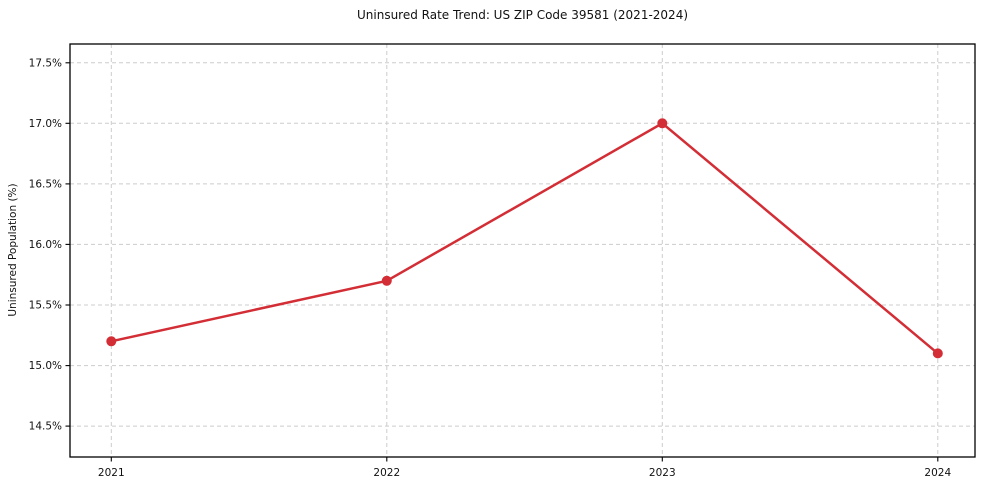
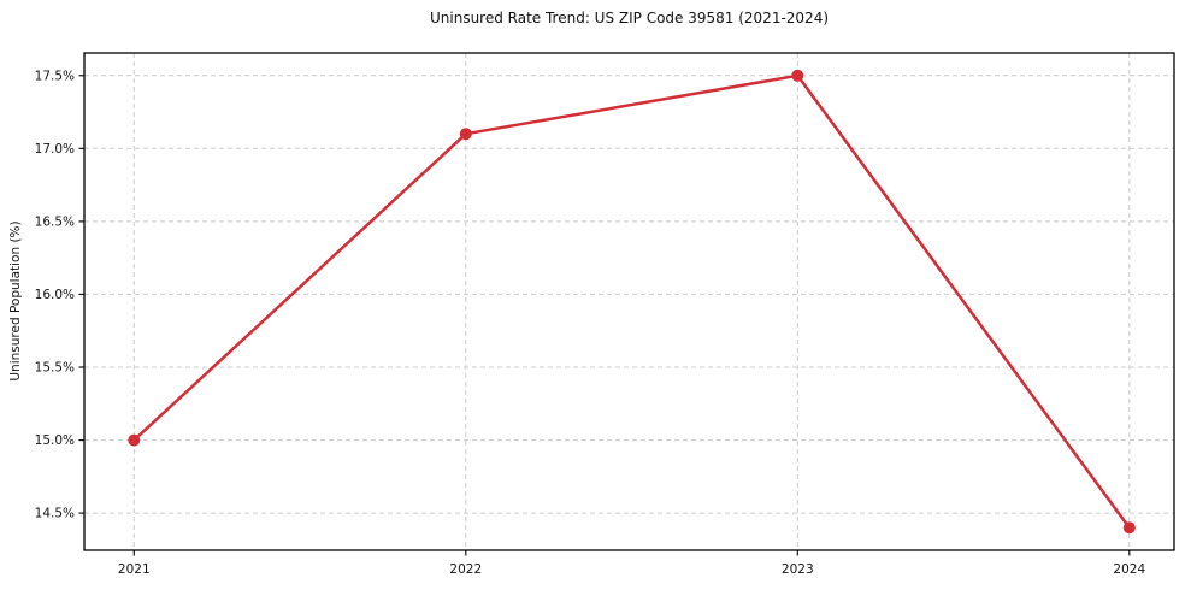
2021: 15.2% -> 15.0%
2022: 15.7% -> 17.1%
2023: 17.0% -> 17.5%
2024: 15.1% -> 14.4%
